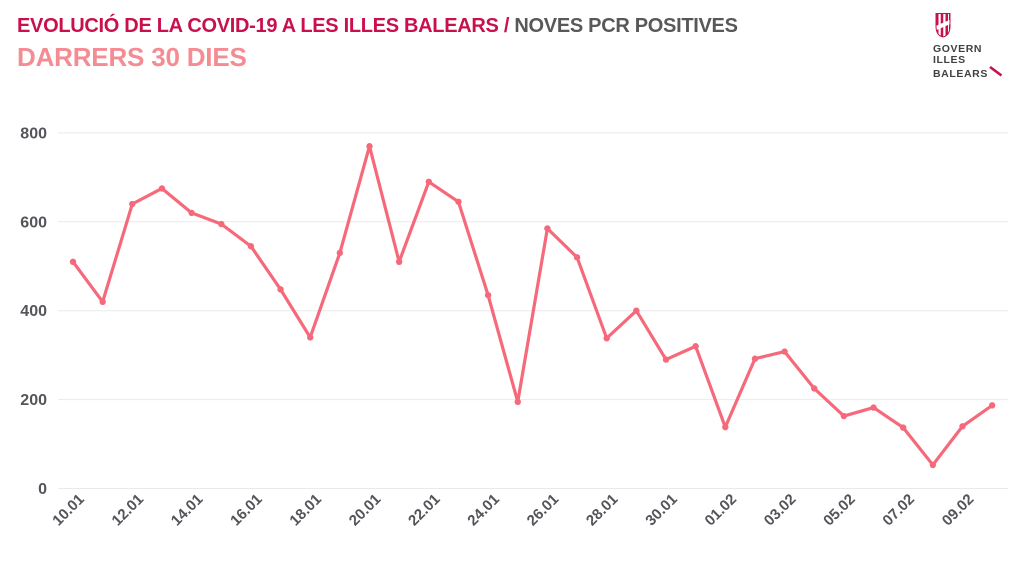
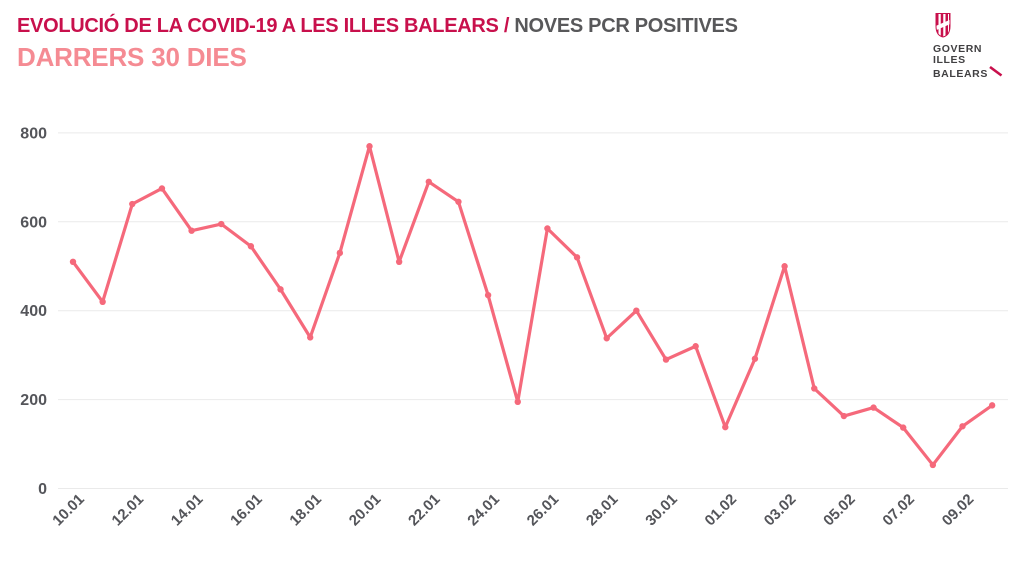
14.01: 620 -> 580
03.02: 310 -> 500
